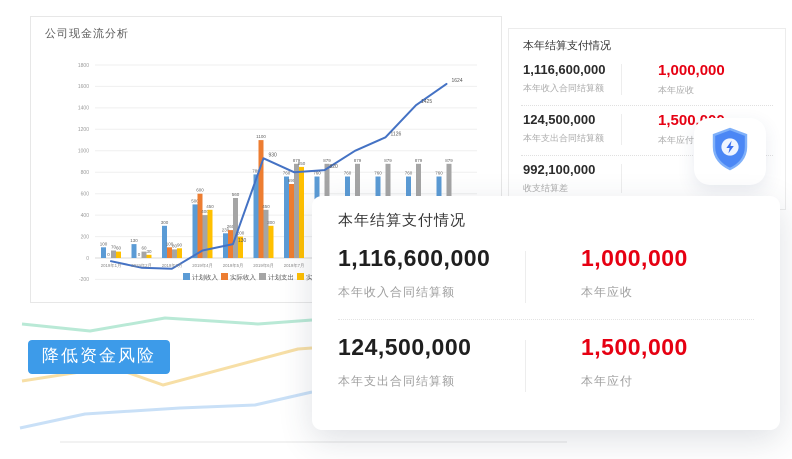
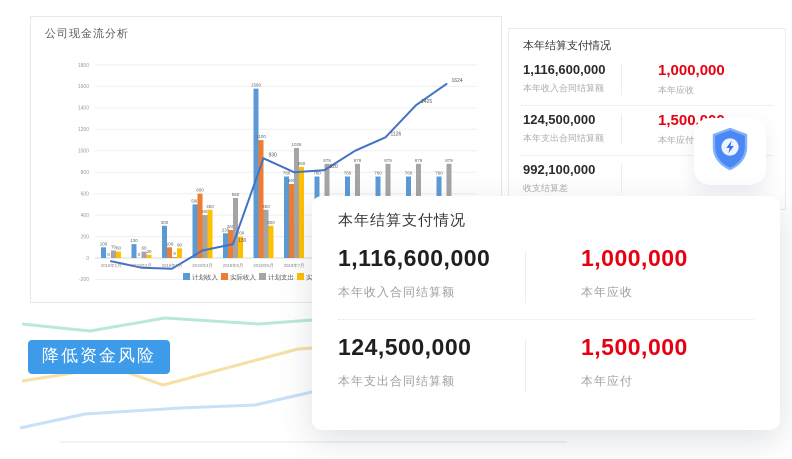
计划支出/2019年3月: 80 -> 9
计划收入/2019年6月: 780 -> 1580
计划支出/2019年7月: 879 -> 1026
实际支出/2019年8月: 400 -> 110
